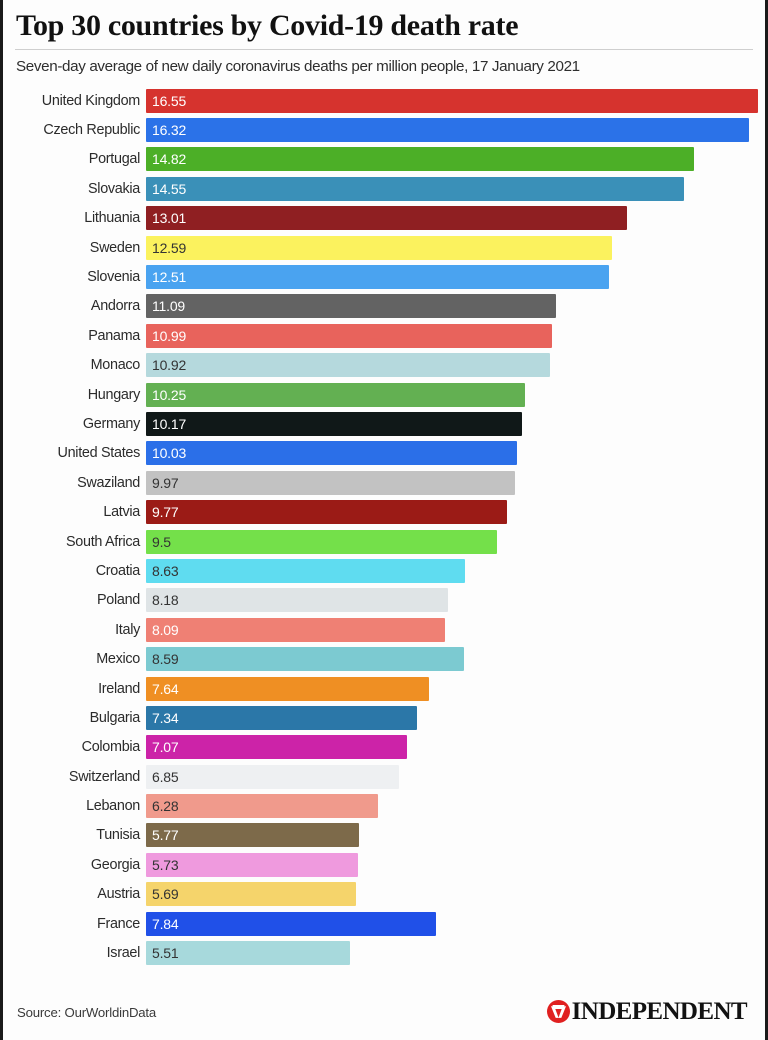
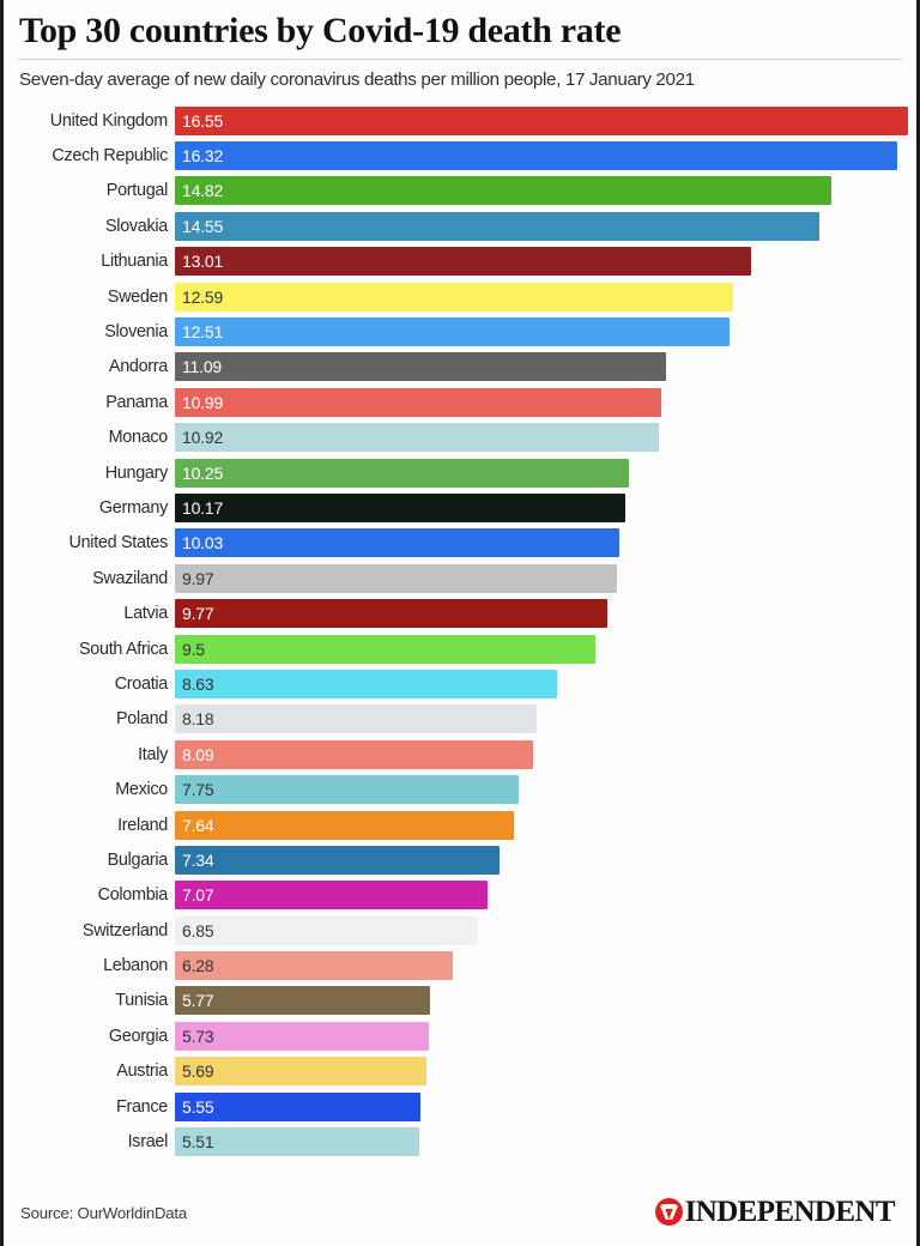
Mexico: 8.59 -> 7.75
France: 7.84 -> 5.55
